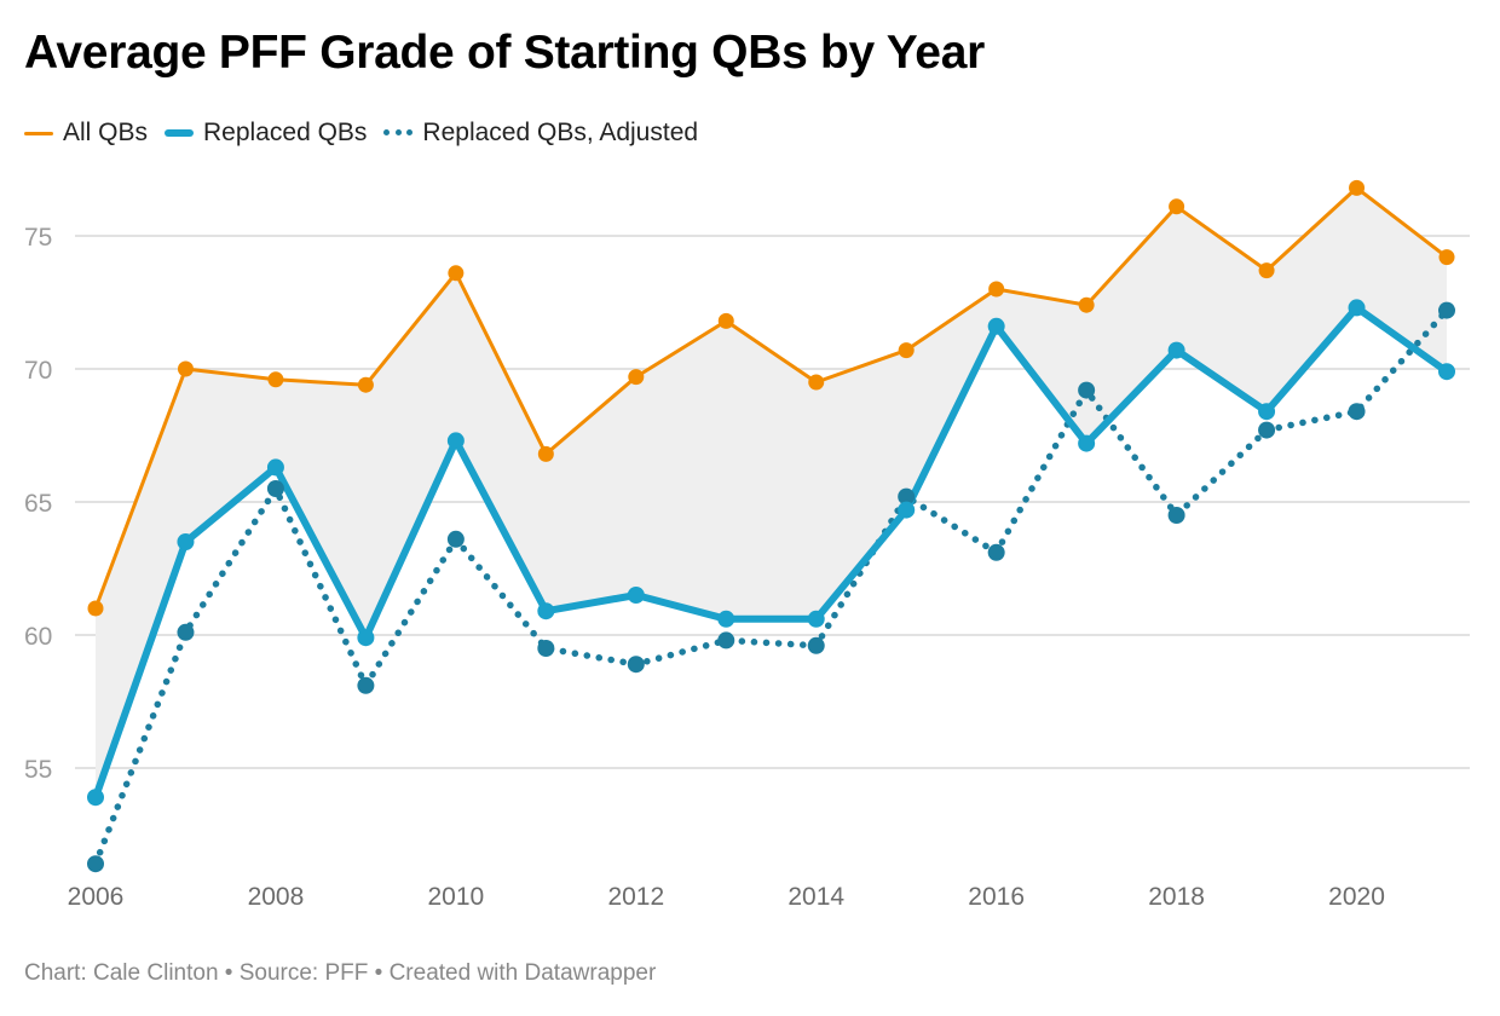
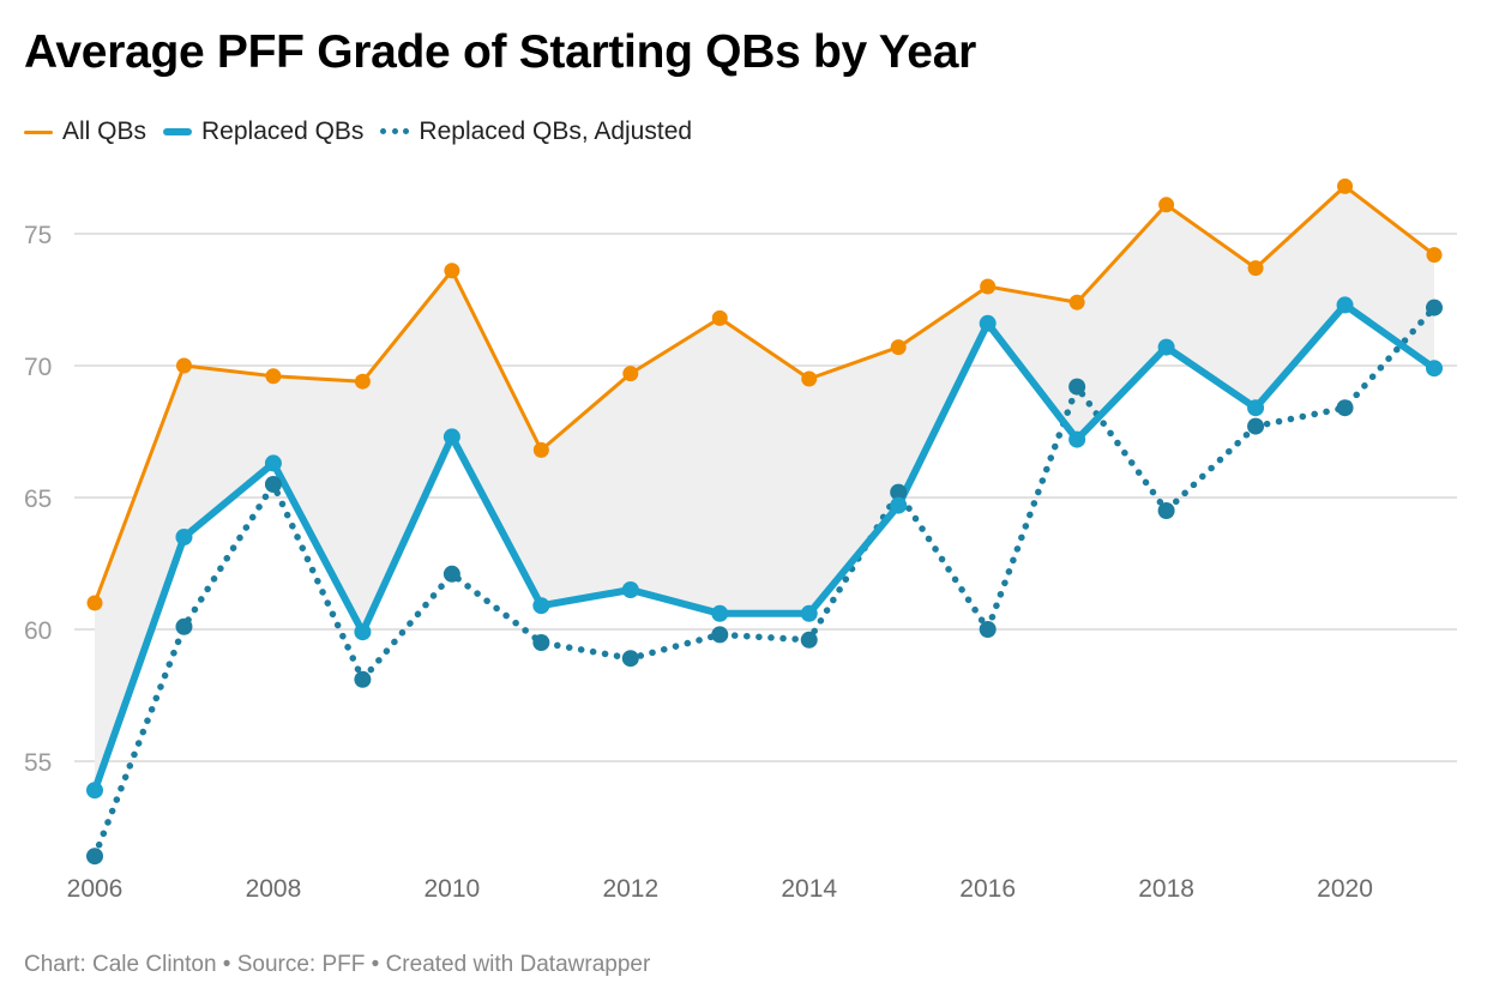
Replaced QBs, Adjusted/2010: 63.6 -> 62.1
Replaced QBs, Adjusted/2016: 63.1 -> 60.0
